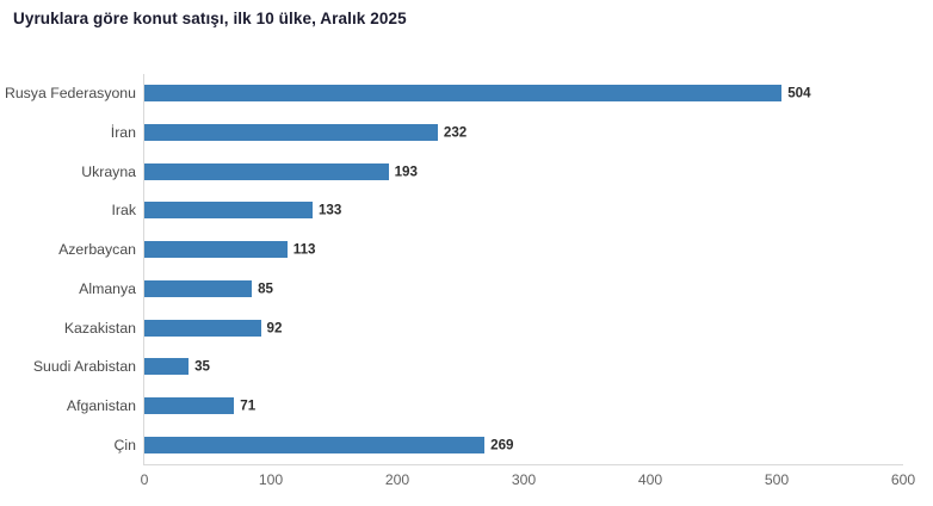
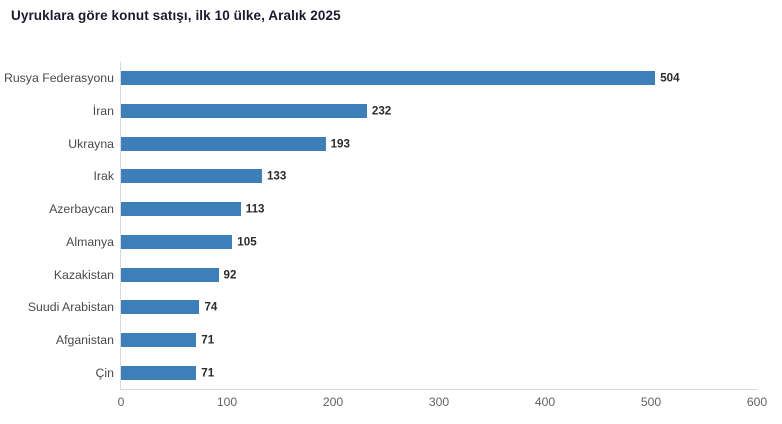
Almanya: 85 -> 105
Suudi Arabistan: 35 -> 74
Çin: 269 -> 71
